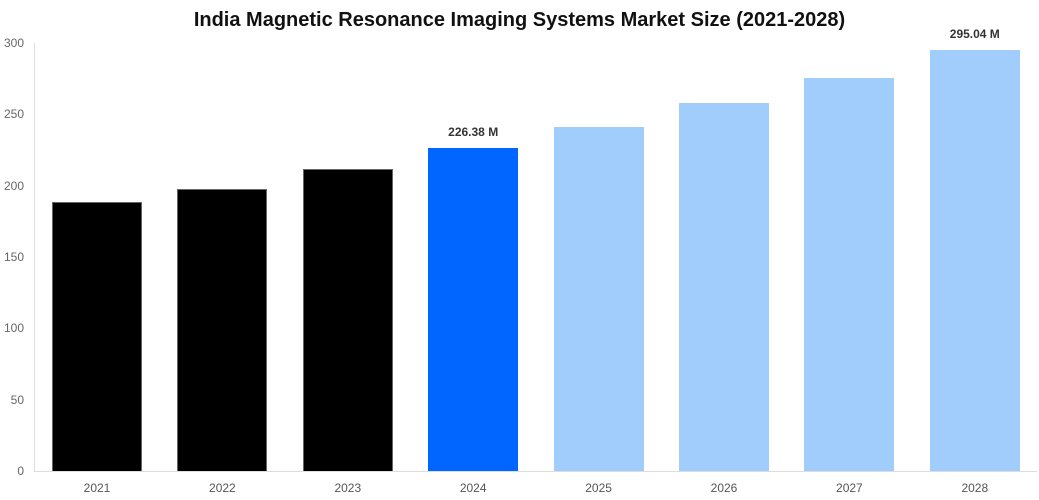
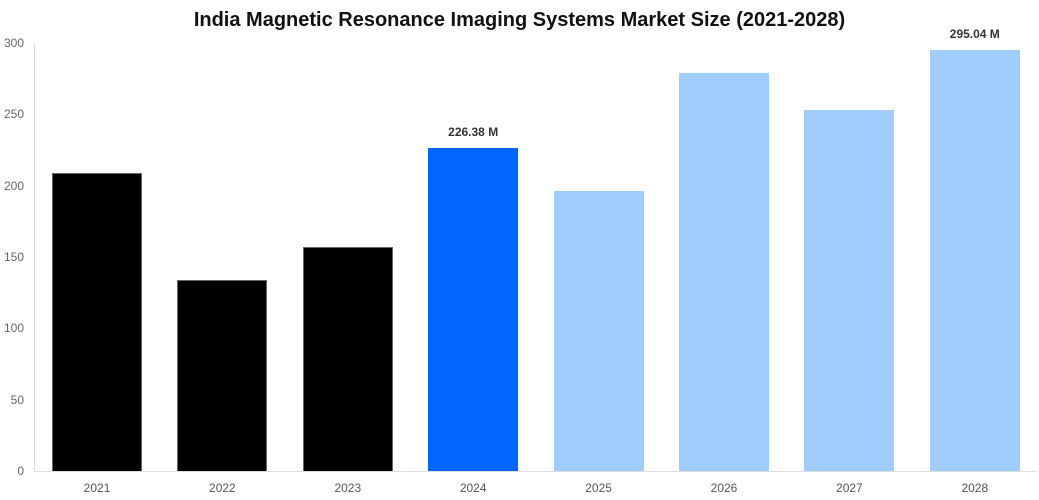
2021: 189 -> 209
2022: 198 -> 134
2023: 212 -> 157
2025: 241 -> 196
2026: 258 -> 279
2027: 276 -> 253
